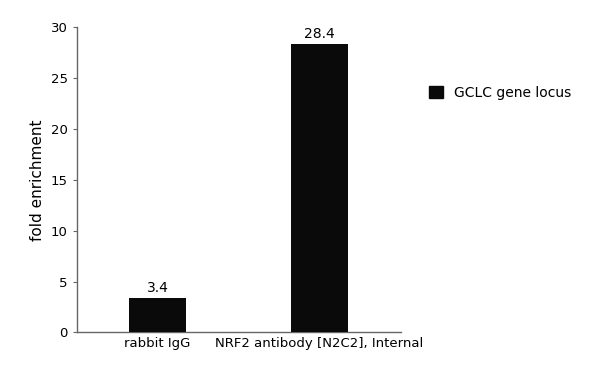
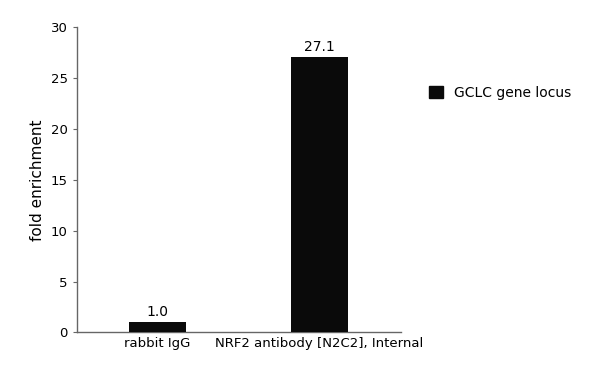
rabbit IgG: 3.4 -> 1.0
NRF2 antibody [N2C2], Internal: 28.4 -> 27.1
